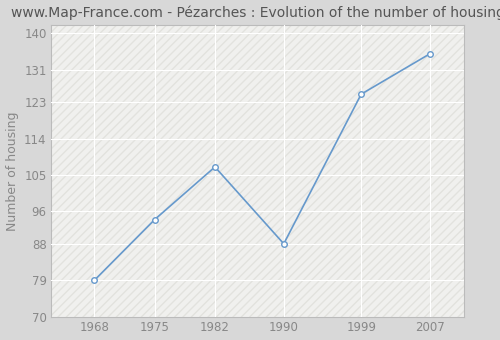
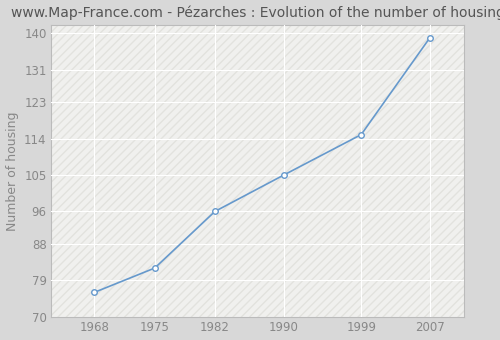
1968: 79 -> 76
1975: 94 -> 82
1982: 107 -> 96
1990: 88 -> 105
1999: 125 -> 115
2007: 135 -> 139
